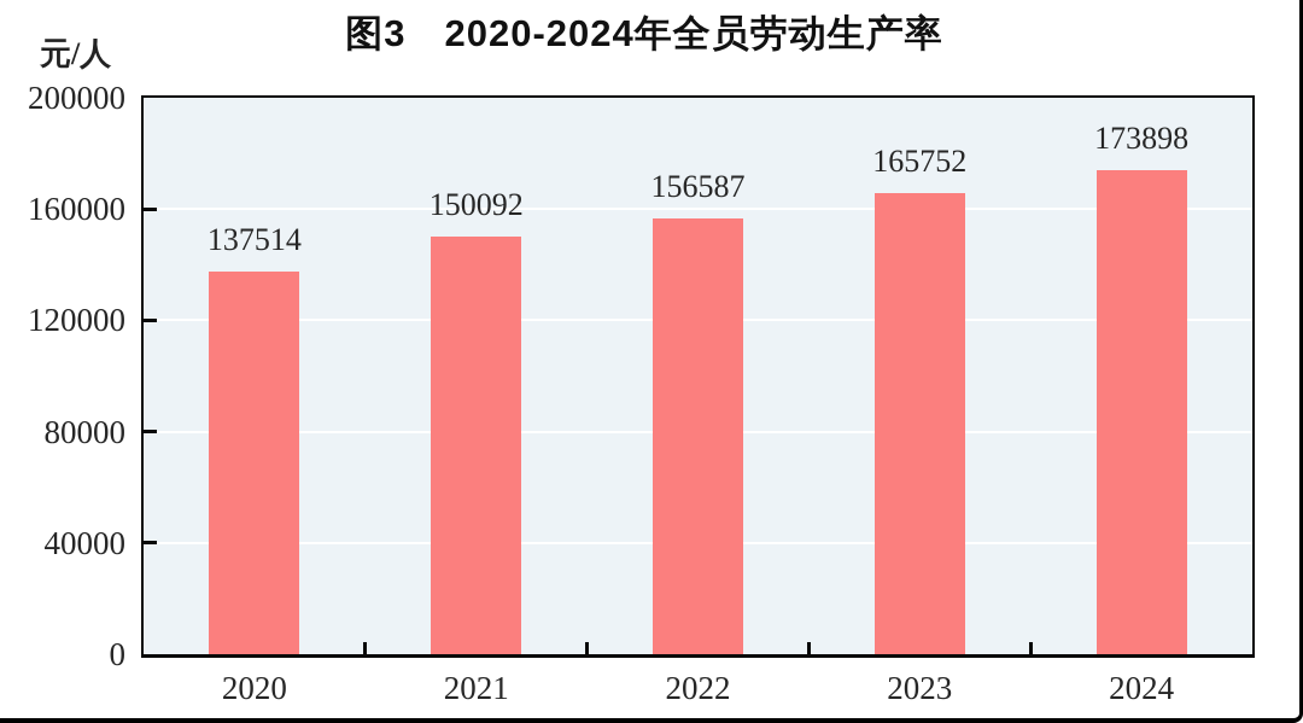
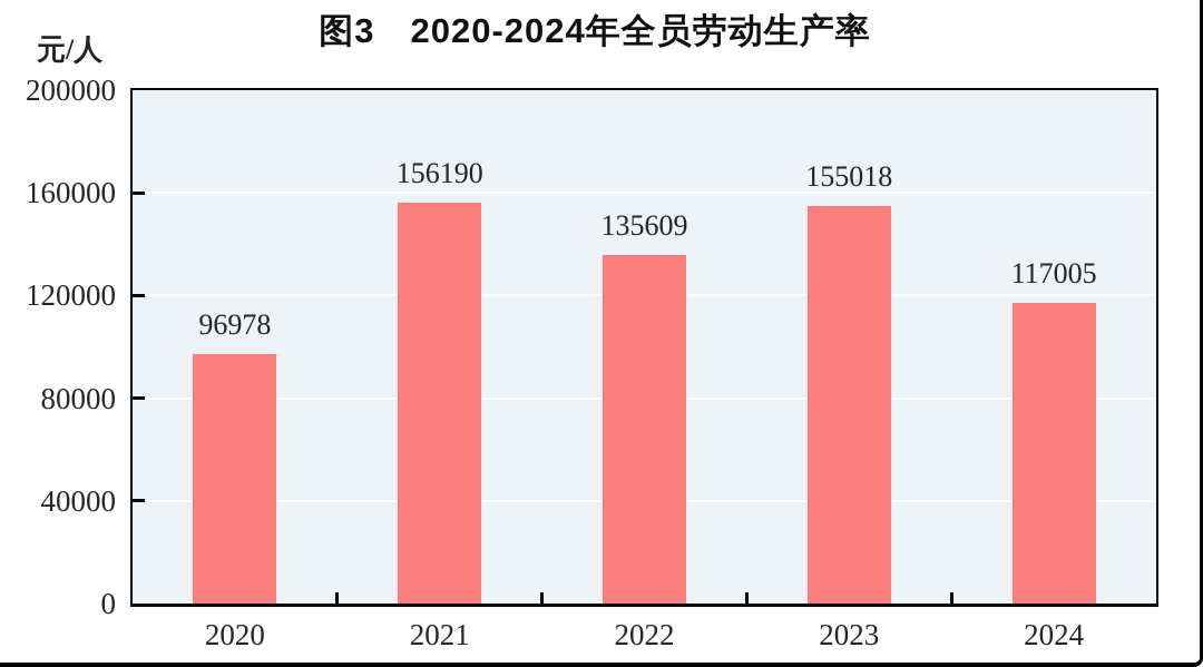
2020: 137514 -> 96978
2021: 150092 -> 156190
2022: 156587 -> 135609
2023: 165752 -> 155018
2024: 173898 -> 117005
